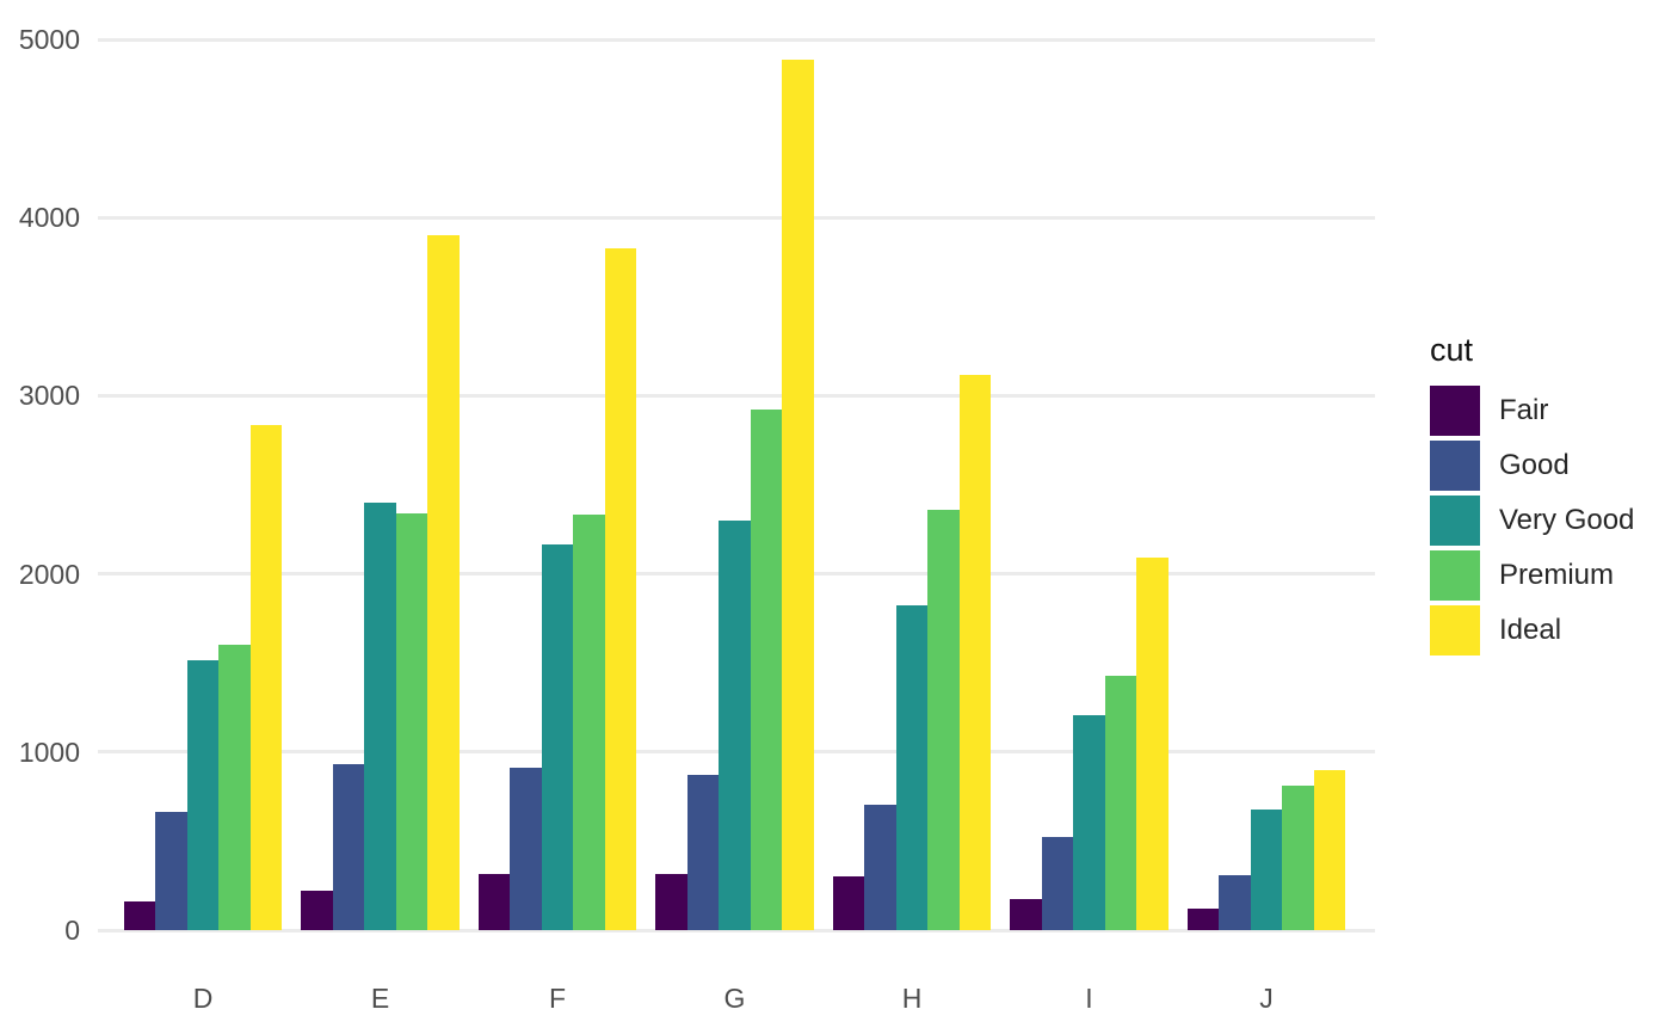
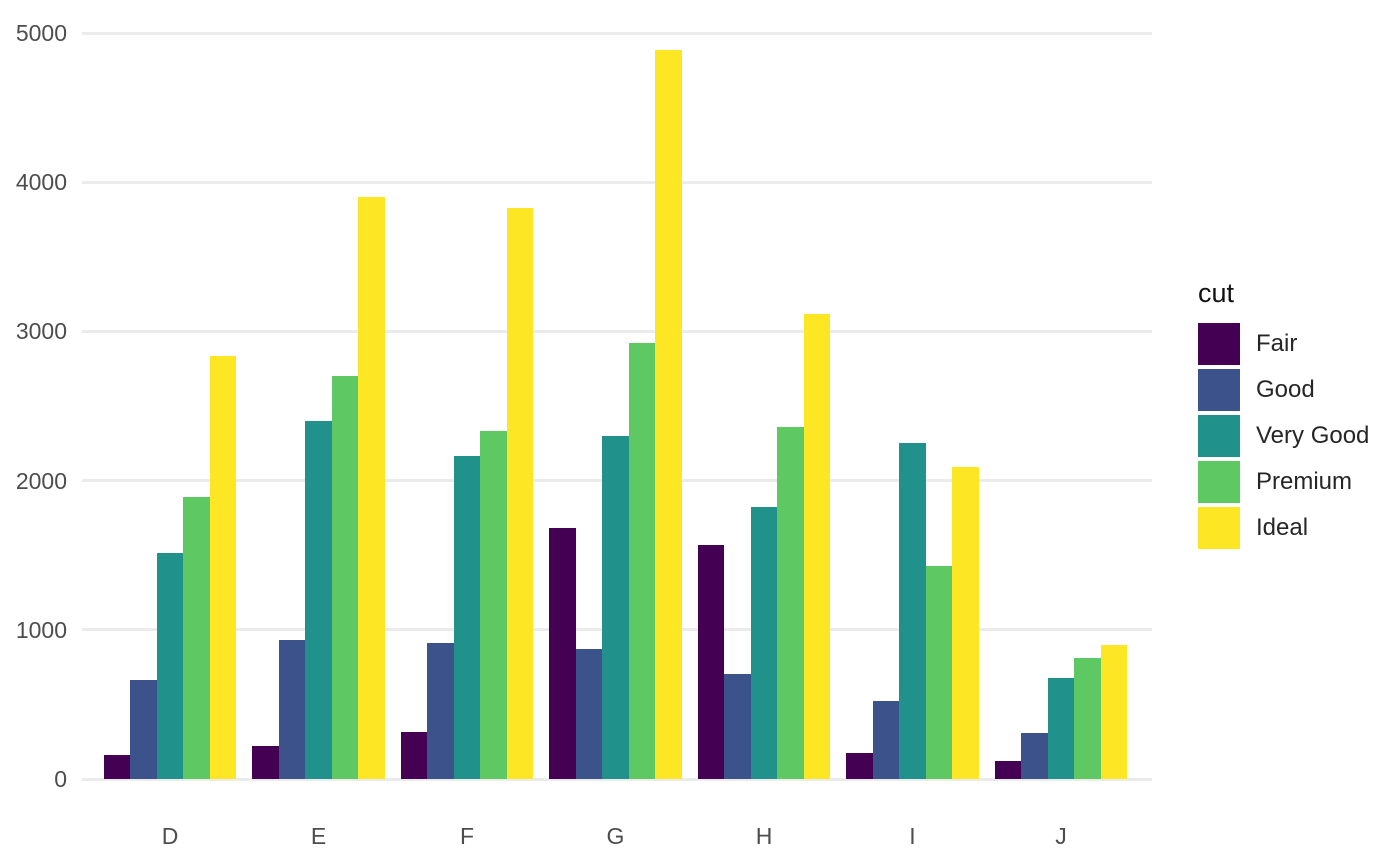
Premium/D: 1600 -> 1890
Premium/E: 2340 -> 2700
Fair/G: 310 -> 1680
Fair/H: 300 -> 1570
Very Good/I: 1200 -> 2250
